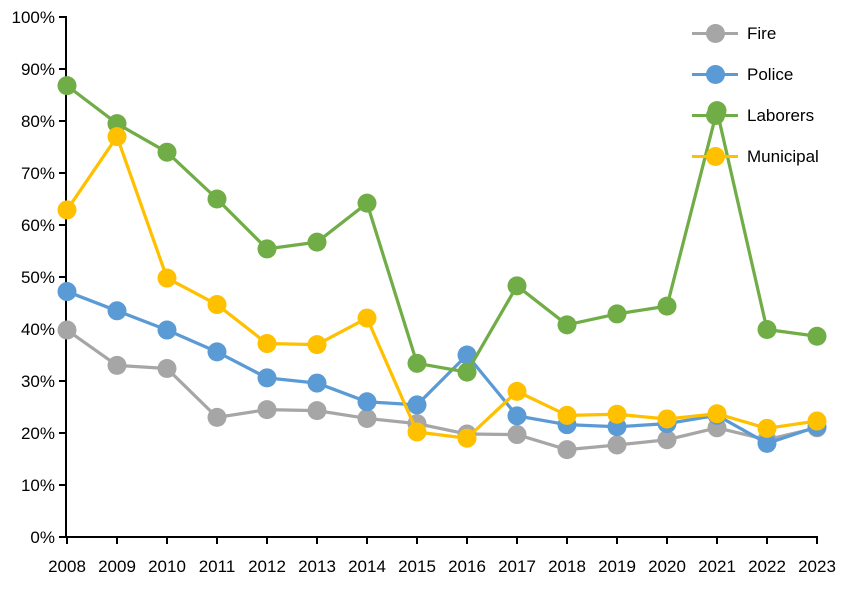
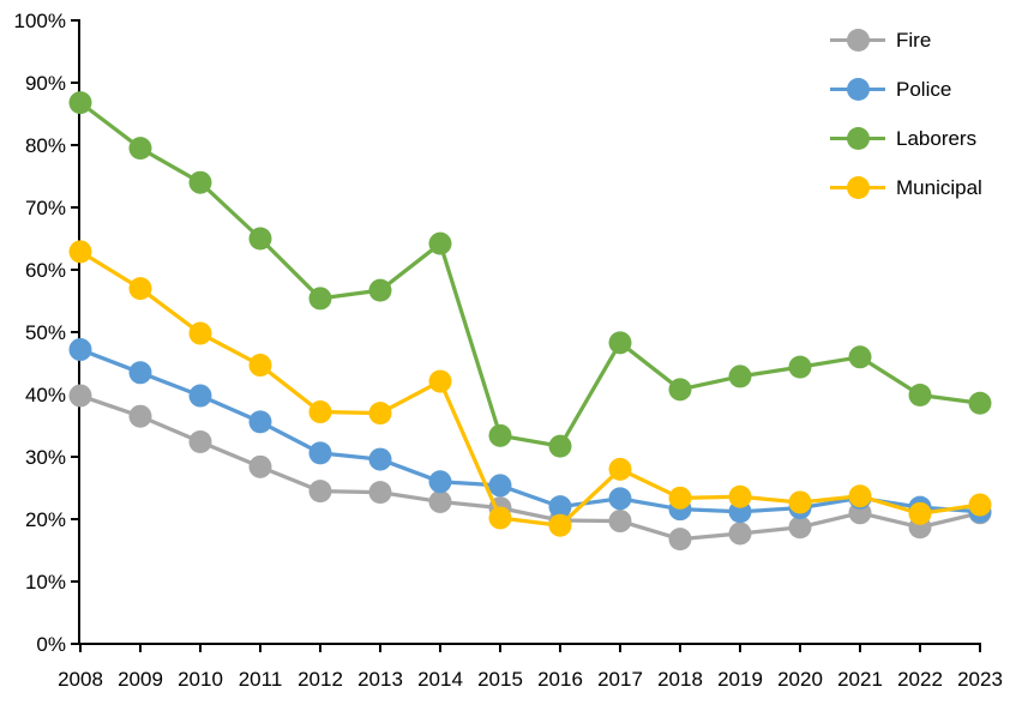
Fire/2009: 33% -> 36%
Municipal/2009: 77% -> 57%
Fire/2011: 23% -> 28%
Police/2016: 35% -> 22%
Laborers/2021: 82% -> 46%
Police/2022: 18% -> 22%
